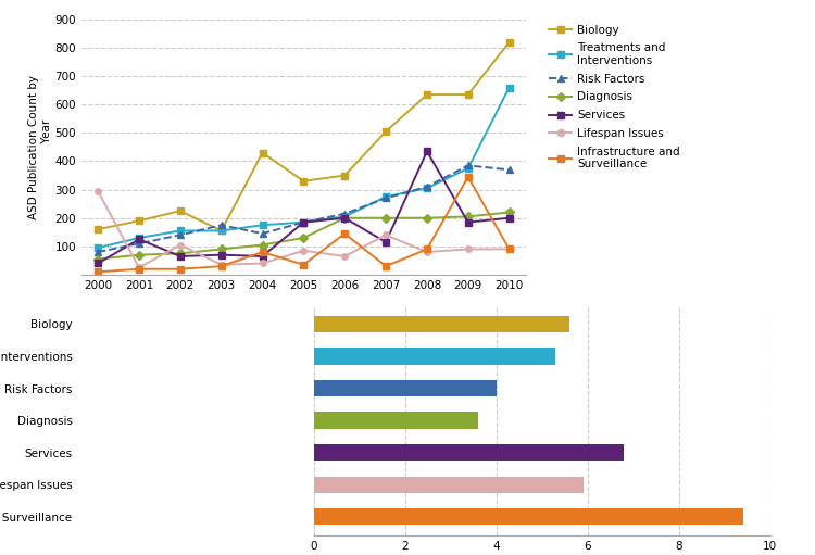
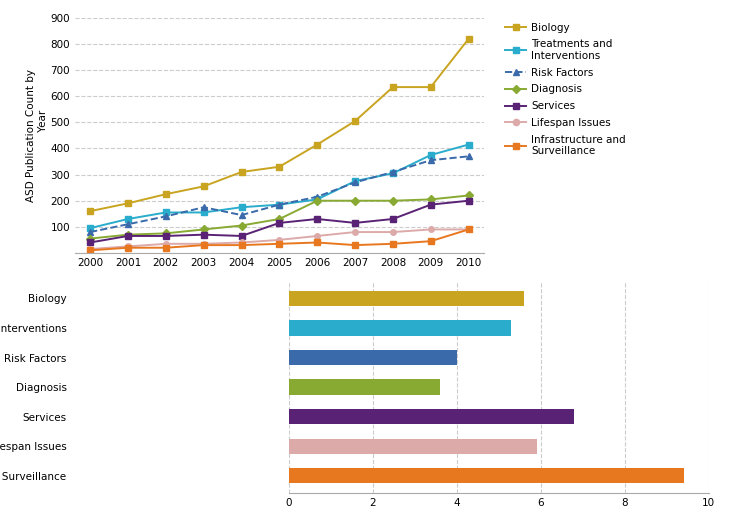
Lifespan Issues/2000: 295 -> 15
Services/2001: 125 -> 65
Lifespan Issues/2002: 105 -> 35
Biology/2003: 155 -> 255
Biology/2004: 430 -> 310
Infrastructure and Surveillance/2004: 80 -> 30
Services/2005: 185 -> 115
Lifespan Issues/2005: 85 -> 50
Biology/2006: 350 -> 415
Services/2006: 200 -> 130
Infrastructure and Surveillance/2006: 145 -> 40
Lifespan Issues/2007: 140 -> 80
Services/2008: 435 -> 130
Infrastructure and Surveillance/2008: 90 -> 35
Risk Factors/2009: 385 -> 355
Infrastructure and Surveillance/2009: 345 -> 45
Treatments and Interventions/2010: 660 -> 415
